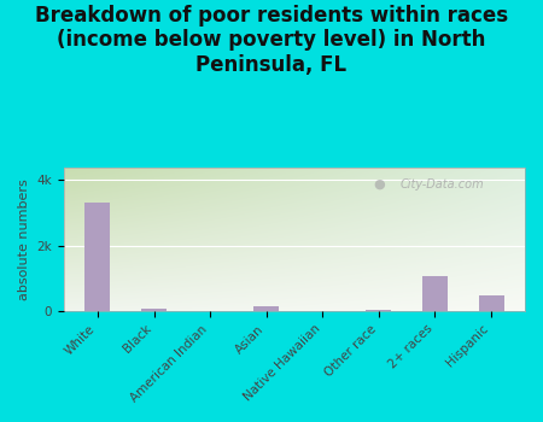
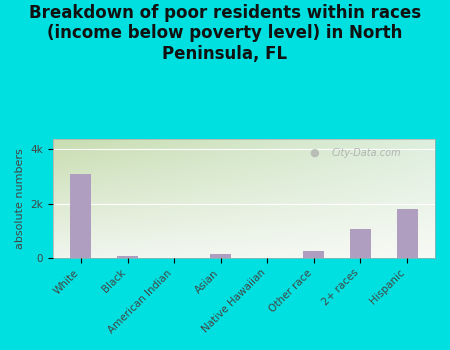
White: 3.30k -> 3.10k
Other race: 0.05k -> 0.25k
Hispanic: 0.48k -> 1.80k
